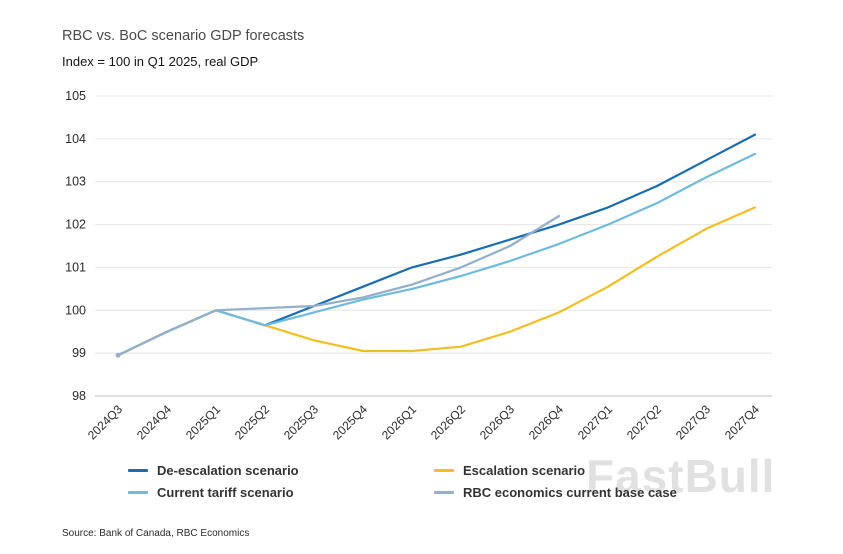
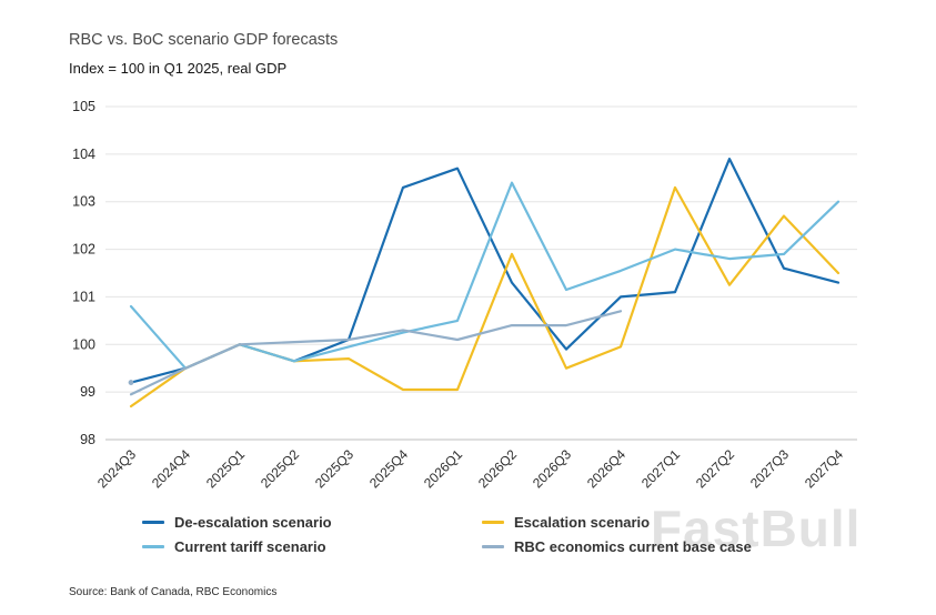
De-escalation scenario/2024Q3: 99.0 -> 99.2
Escalation scenario/2024Q3: 99.0 -> 98.7
Current tariff scenario/2024Q3: 99.0 -> 100.8
Escalation scenario/2025Q3: 99.3 -> 99.7
De-escalation scenario/2025Q4: 100.5 -> 103.3
De-escalation scenario/2026Q1: 101.0 -> 103.7
RBC economics current base case/2026Q1: 100.6 -> 100.1
Escalation scenario/2026Q2: 99.2 -> 101.9
Current tariff scenario/2026Q2: 100.8 -> 103.4
RBC economics current base case/2026Q2: 101.0 -> 100.4
De-escalation scenario/2026Q3: 101.7 -> 99.9
RBC economics current base case/2026Q3: 101.5 -> 100.4
De-escalation scenario/2026Q4: 102.0 -> 101.0
RBC economics current base case/2026Q4: 102.2 -> 100.7
De-escalation scenario/2027Q1: 102.4 -> 101.1
Escalation scenario/2027Q1: 100.5 -> 103.3
De-escalation scenario/2027Q2: 102.9 -> 103.9
Current tariff scenario/2027Q2: 102.5 -> 101.8
De-escalation scenario/2027Q3: 103.5 -> 101.6
Escalation scenario/2027Q3: 101.9 -> 102.7
Current tariff scenario/2027Q3: 103.1 -> 101.9
De-escalation scenario/2027Q4: 104.1 -> 101.3
Escalation scenario/2027Q4: 102.4 -> 101.5
Current tariff scenario/2027Q4: 103.7 -> 103.0
